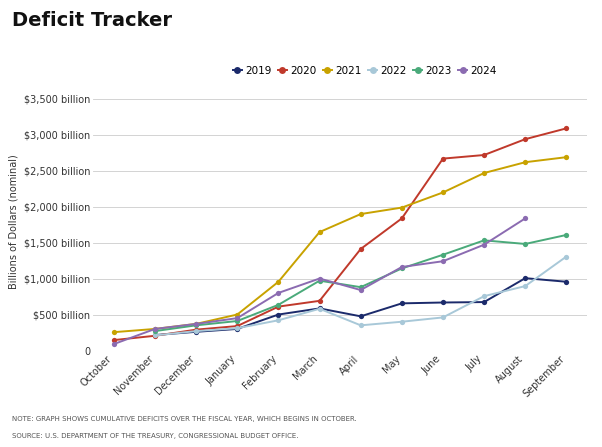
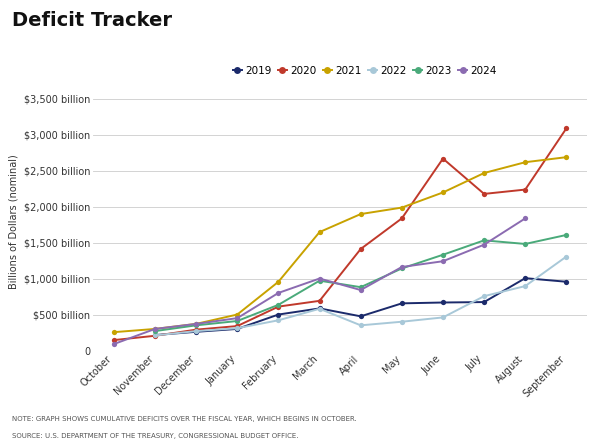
2020/July: $2,720 billion -> $2,180 billion
2020/August: $2,940 billion -> $2,240 billion
